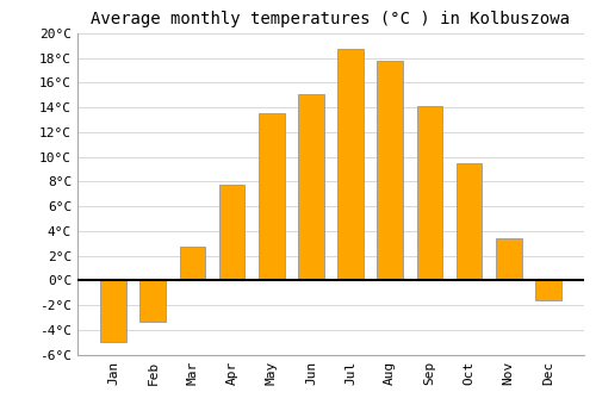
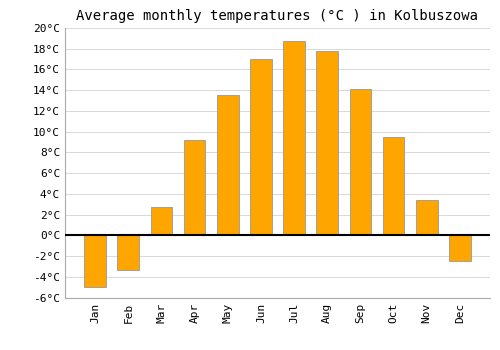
Apr: 7.7°C -> 9.2°C
Jun: 15.1°C -> 17.0°C
Dec: -1.6°C -> -2.5°C
